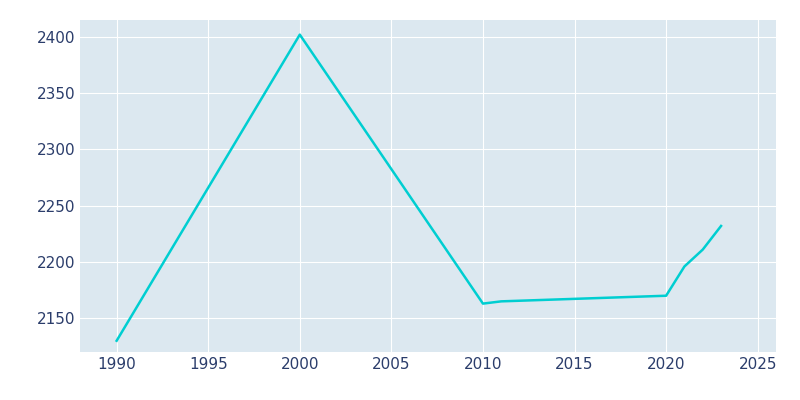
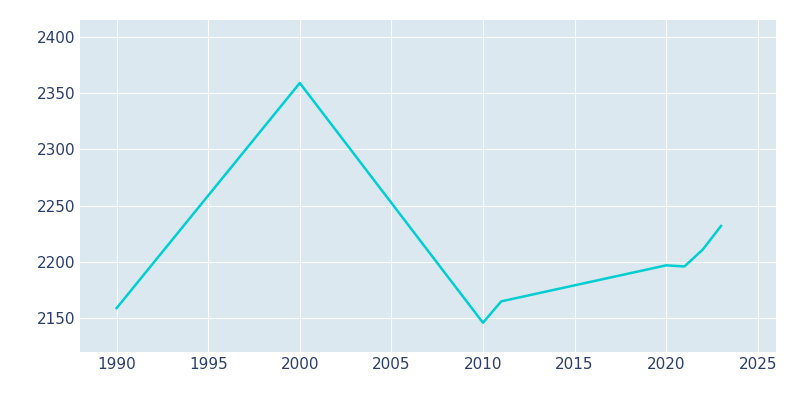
1990: 2130 -> 2159
2000: 2402 -> 2359
2010: 2163 -> 2146
2020: 2170 -> 2197
